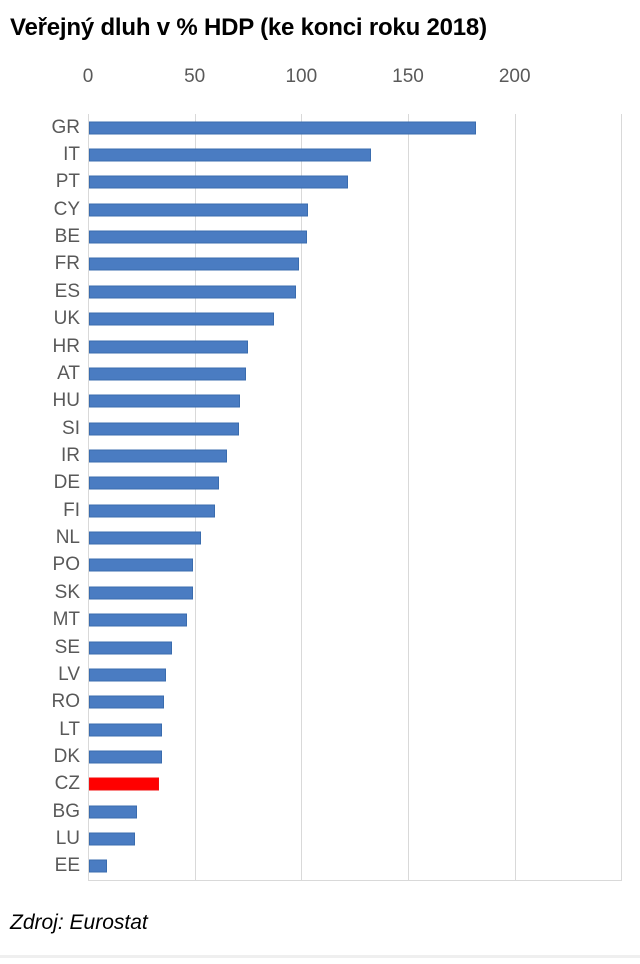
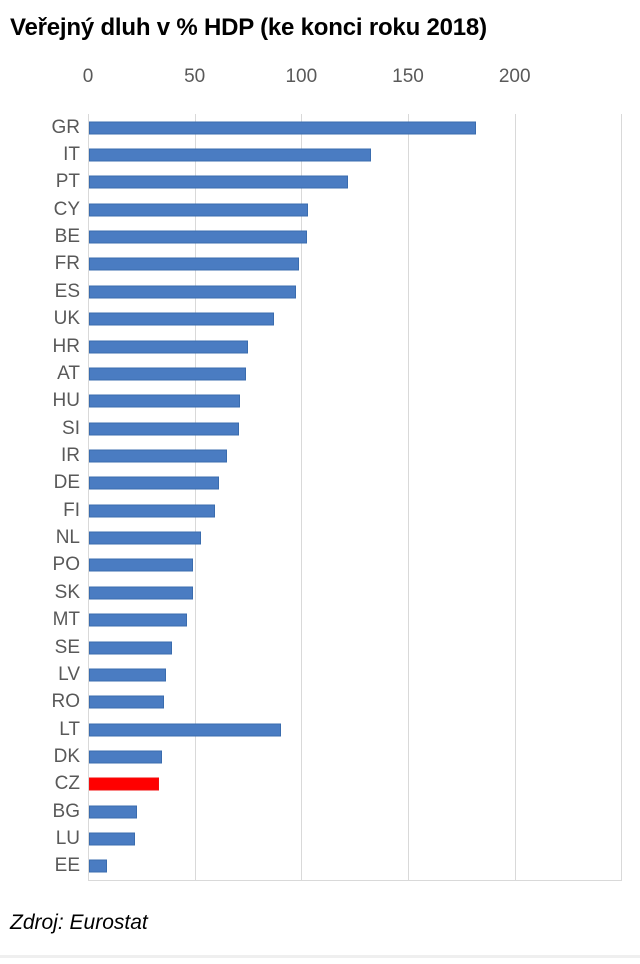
LT: 34 -> 90
